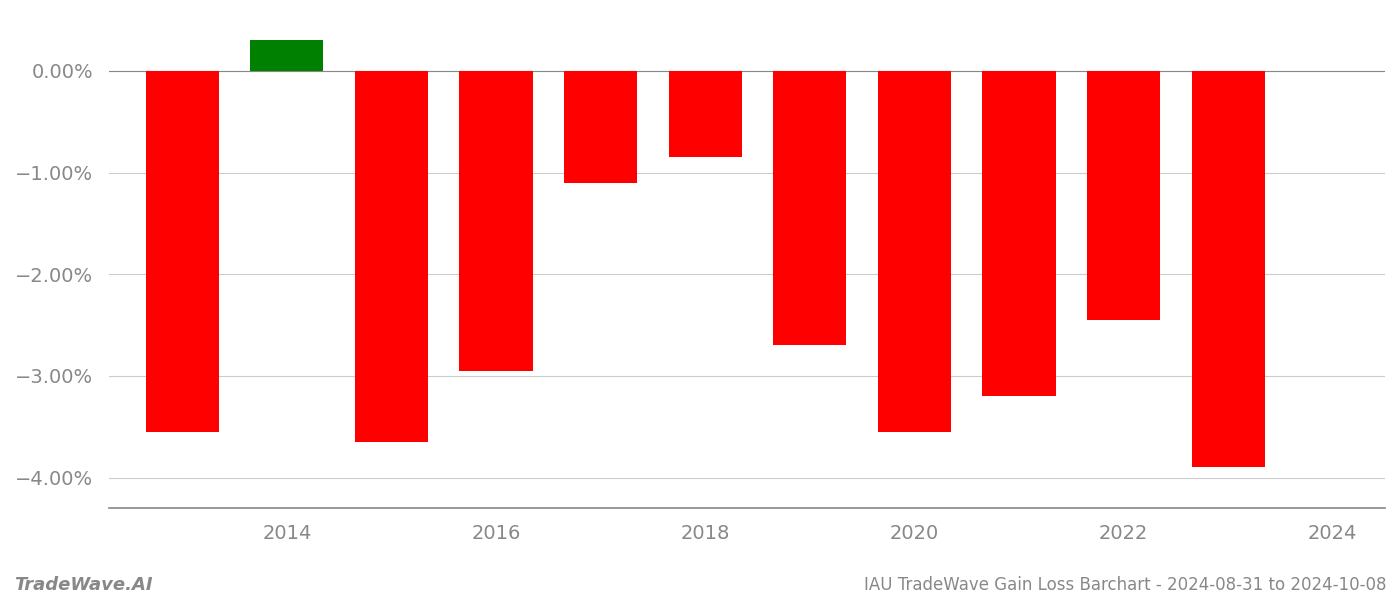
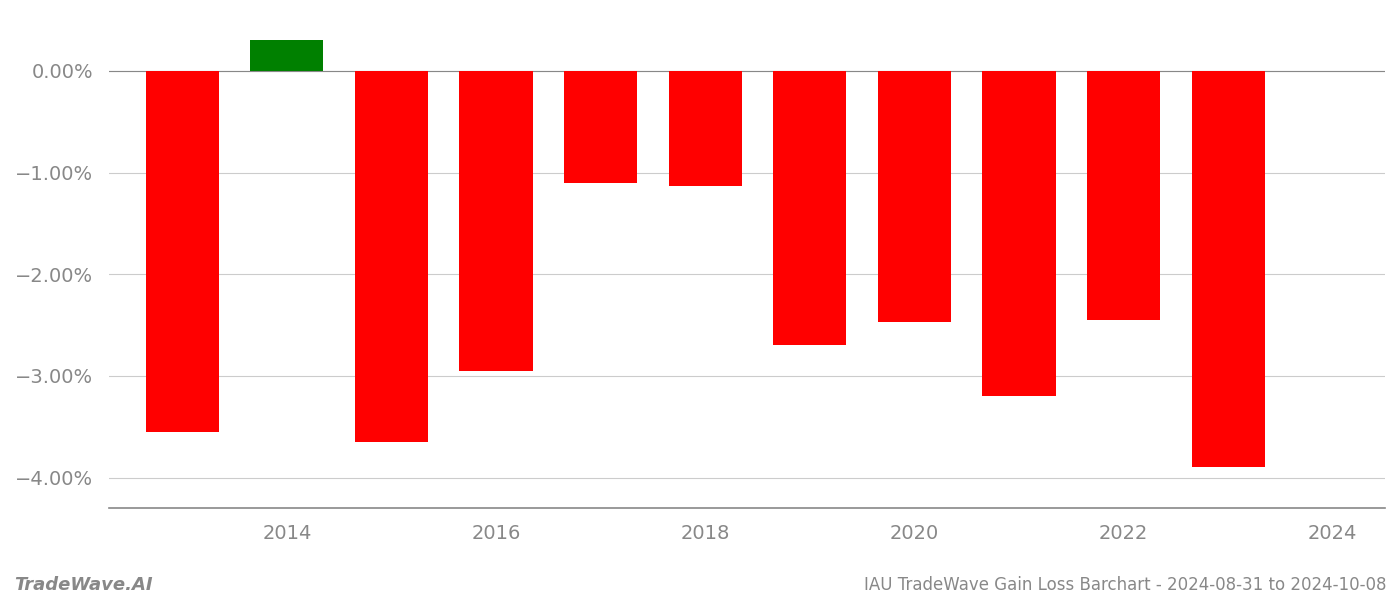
2018: -0.85% -> -1.13%
2020: -3.55% -> -2.47%
